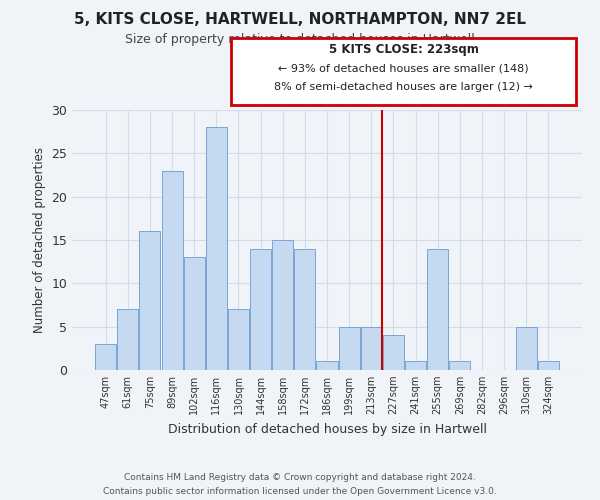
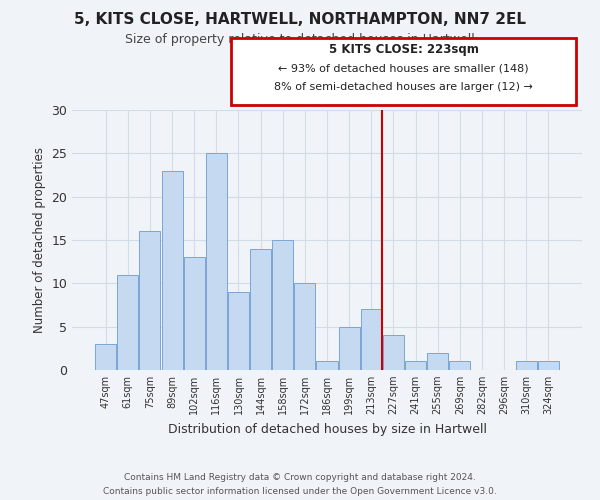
61sqm: 7 -> 11
116sqm: 28 -> 25
130sqm: 7 -> 9
172sqm: 14 -> 10
213sqm: 5 -> 7
255sqm: 14 -> 2
310sqm: 5 -> 1
